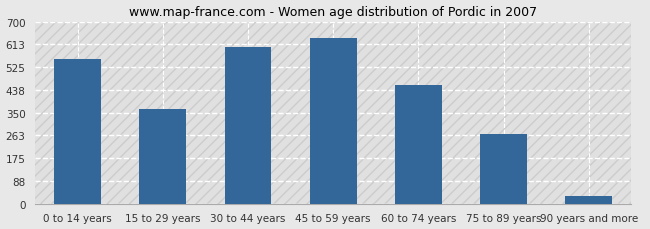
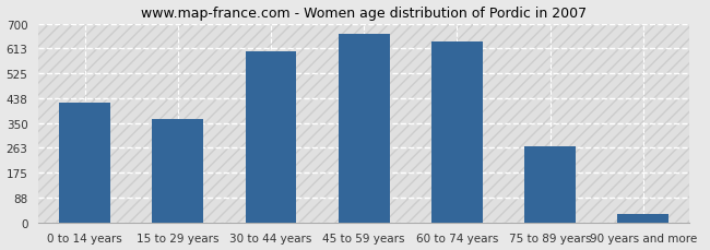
0 to 14 years: 556 -> 420
45 to 59 years: 638 -> 665
60 to 74 years: 456 -> 635
